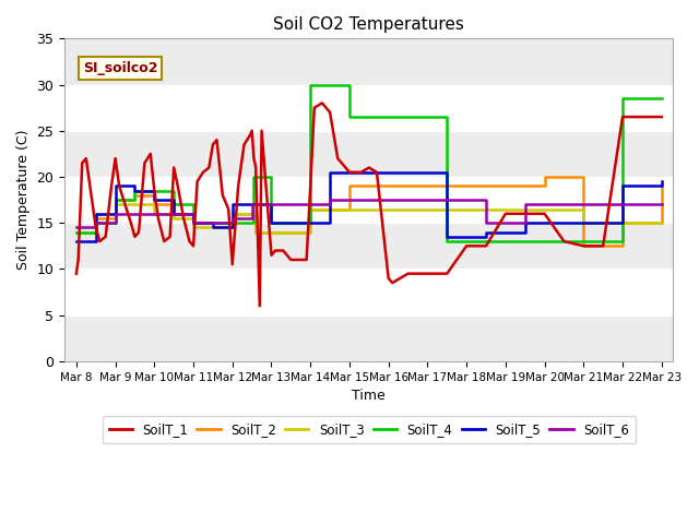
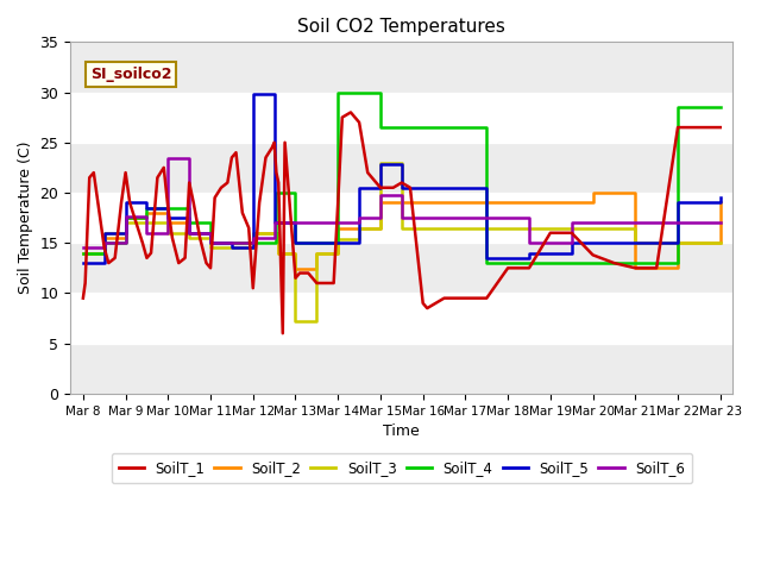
SoilT_6/Mar 9: 16.0 -> 17.6
SoilT_6/Mar 10: 16.0 -> 23.4
SoilT_5/Mar 12: 17.0 -> 29.8
SoilT_2/Mar 13: 14.0 -> 12.4
SoilT_3/Mar 13: 14.0 -> 7.2
SoilT_3/Mar 14: 16.5 -> 15.4
SoilT_3/Mar 15: 16.5 -> 23.0
SoilT_5/Mar 15: 20.5 -> 22.8
SoilT_6/Mar 15: 17.5 -> 19.8
SoilT_1/Mar 20: 16.0 -> 13.8
